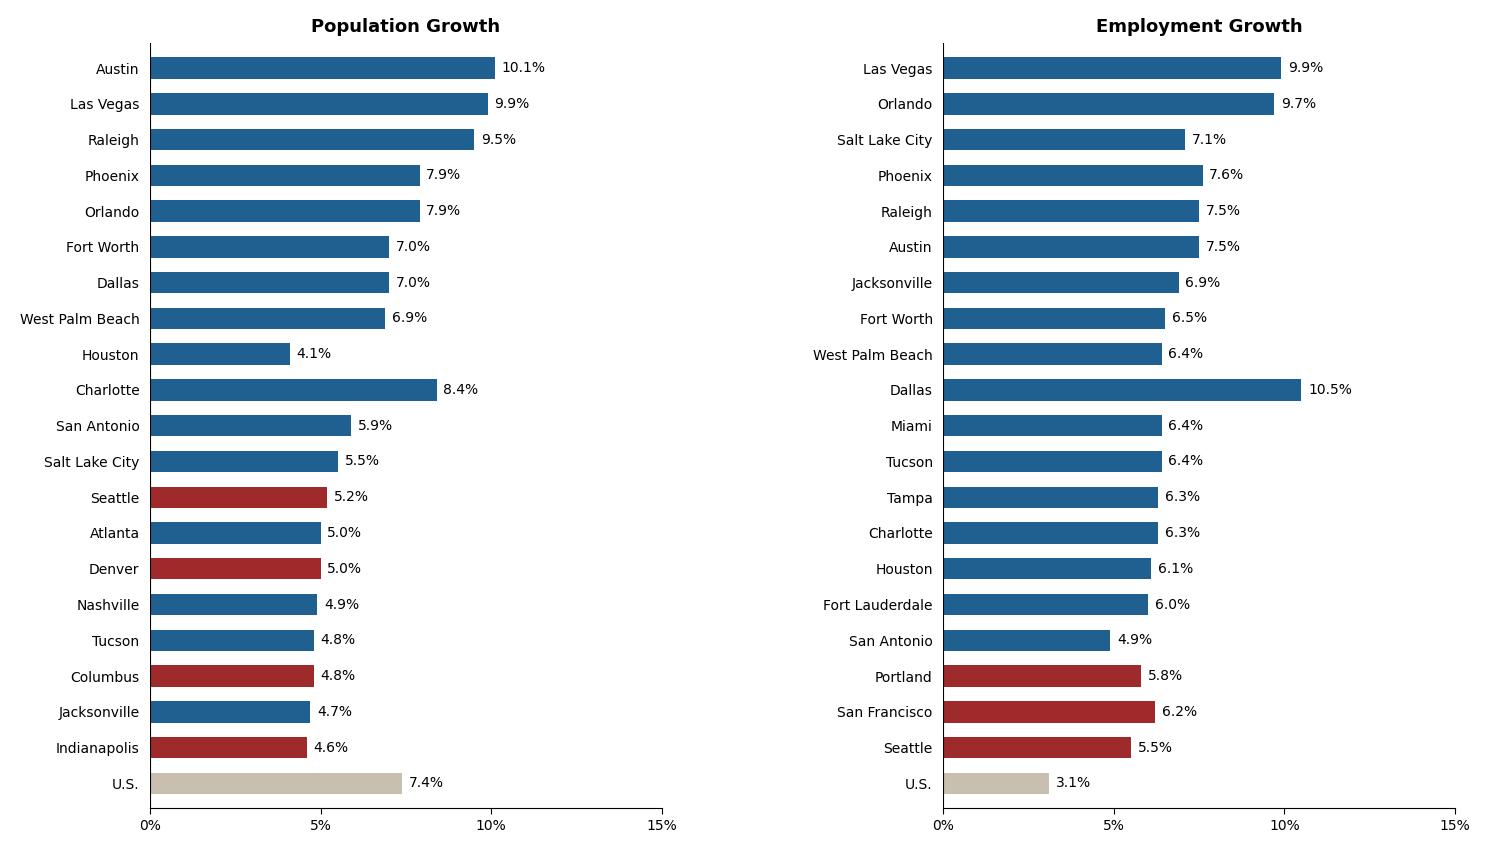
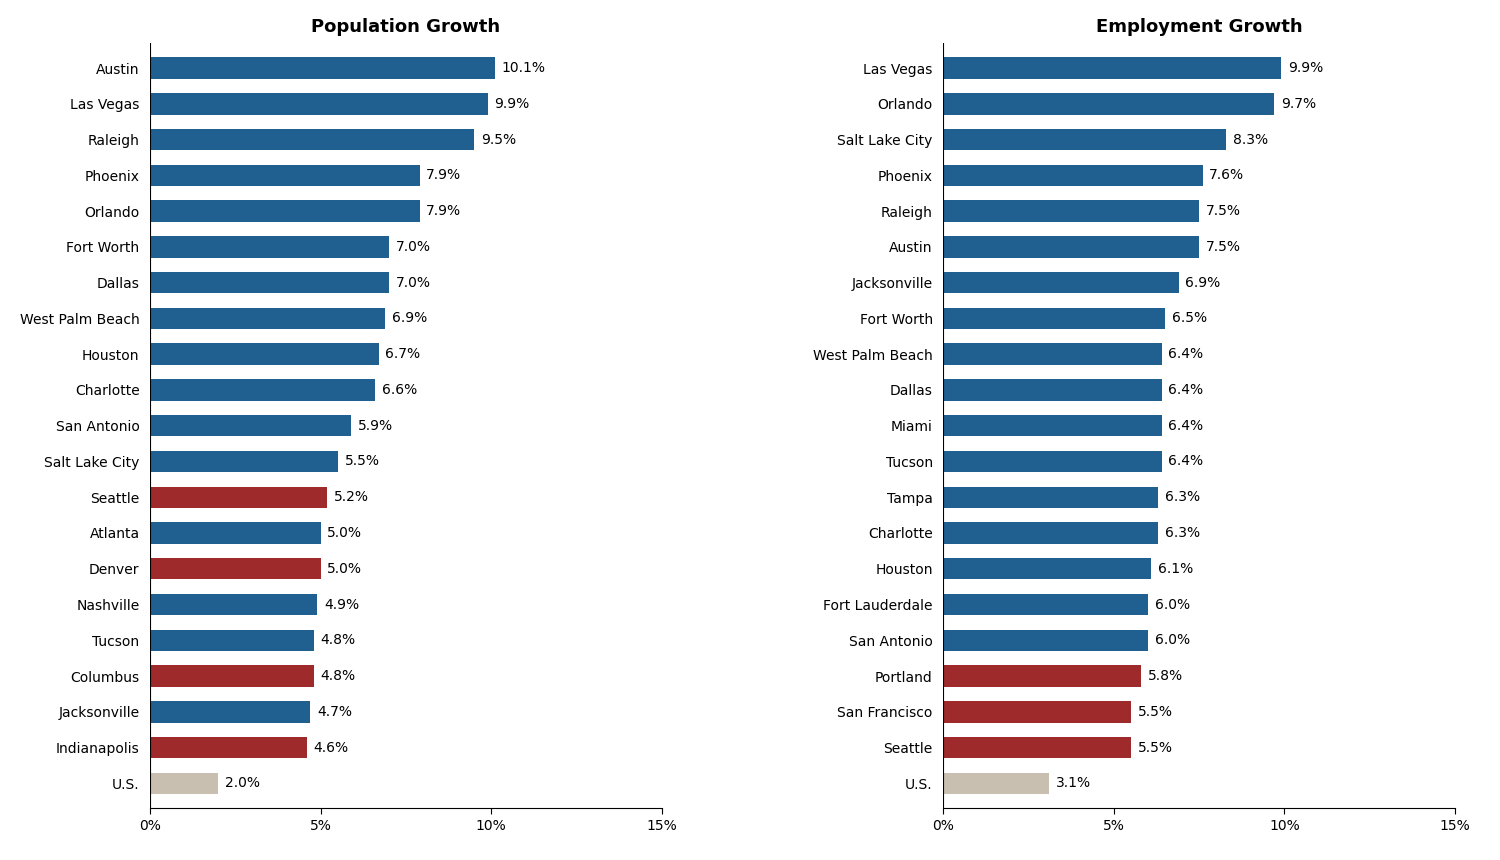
Population Growth/Houston: 4.1% -> 6.7%
Population Growth/Charlotte: 8.4% -> 6.6%
Population Growth/U.S.: 7.4% -> 2.0%
Employment Growth/Salt Lake City: 7.1% -> 8.3%
Employment Growth/Dallas: 10.5% -> 6.4%
Employment Growth/San Antonio: 4.9% -> 6.0%
Employment Growth/San Francisco: 6.2% -> 5.5%
